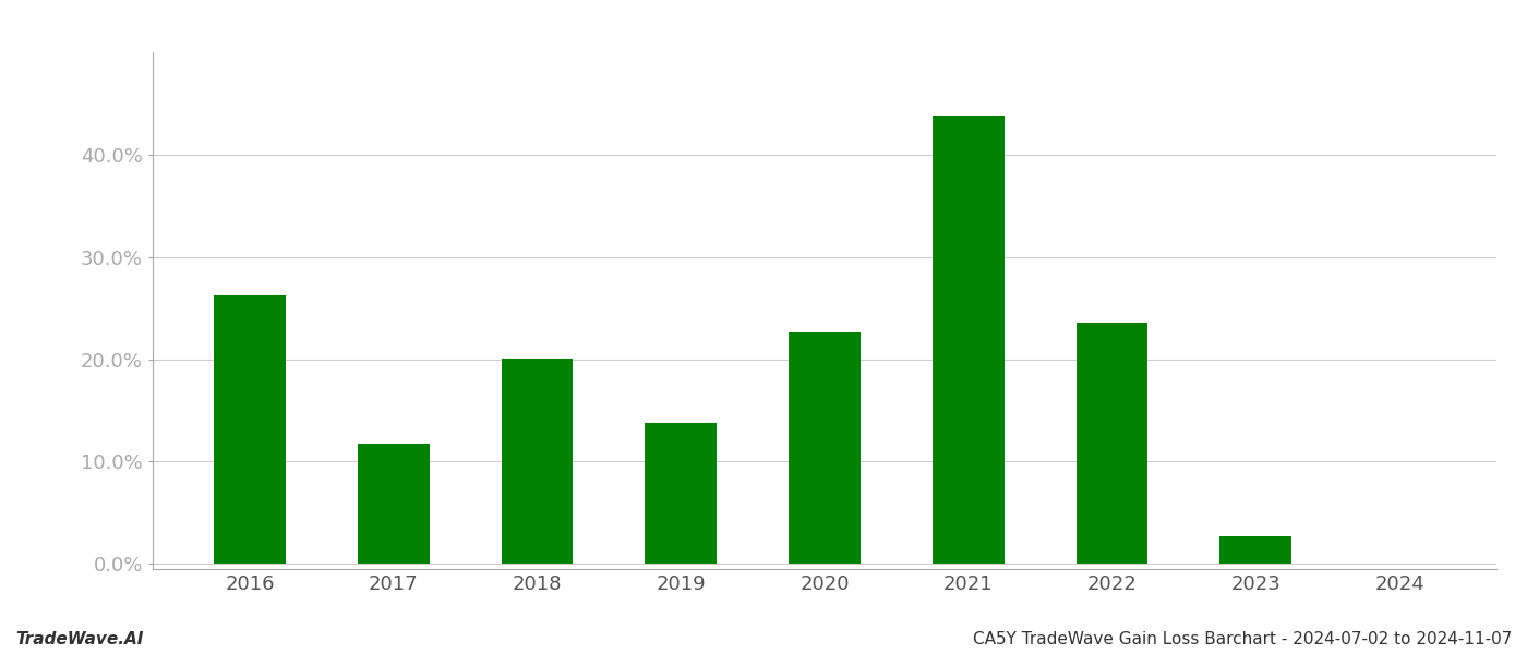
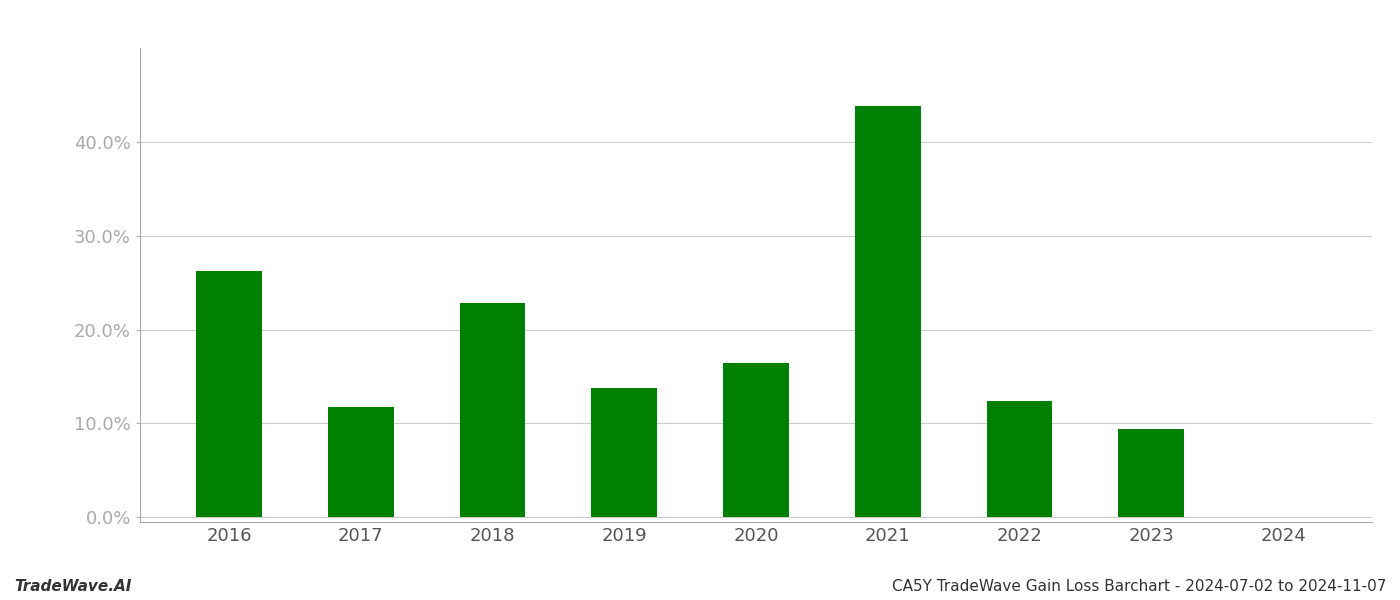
2018: 20.1% -> 22.8%
2020: 22.6% -> 16.4%
2022: 23.6% -> 12.4%
2023: 2.7% -> 9.4%
